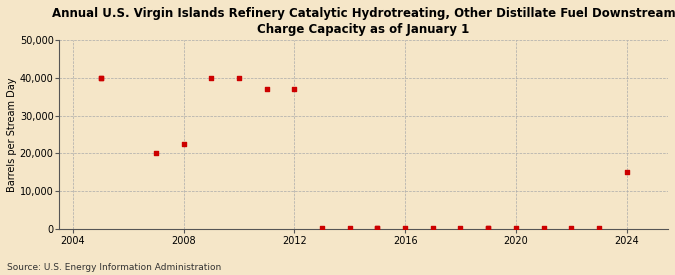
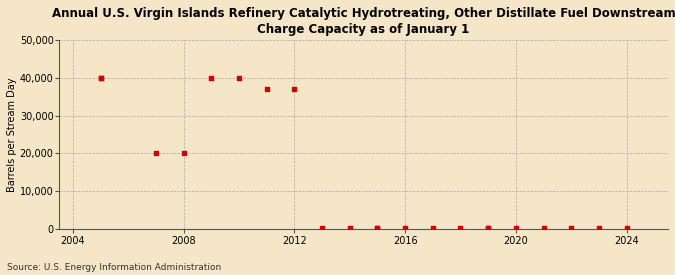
2008: 22,500 -> 20,000
2024: 15,000 -> 200
